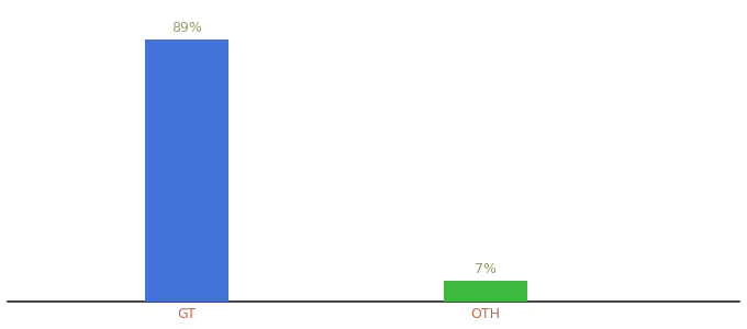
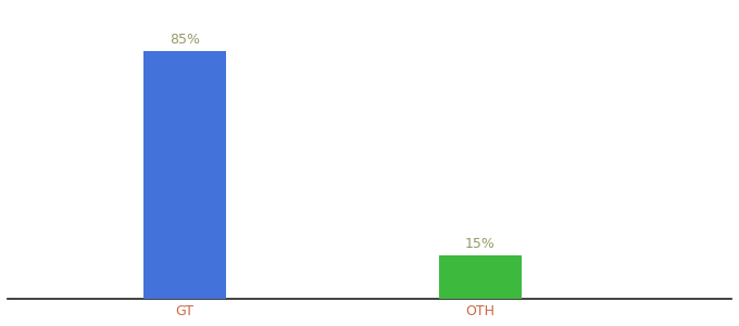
GT: 89% -> 85%
OTH: 7% -> 15%
